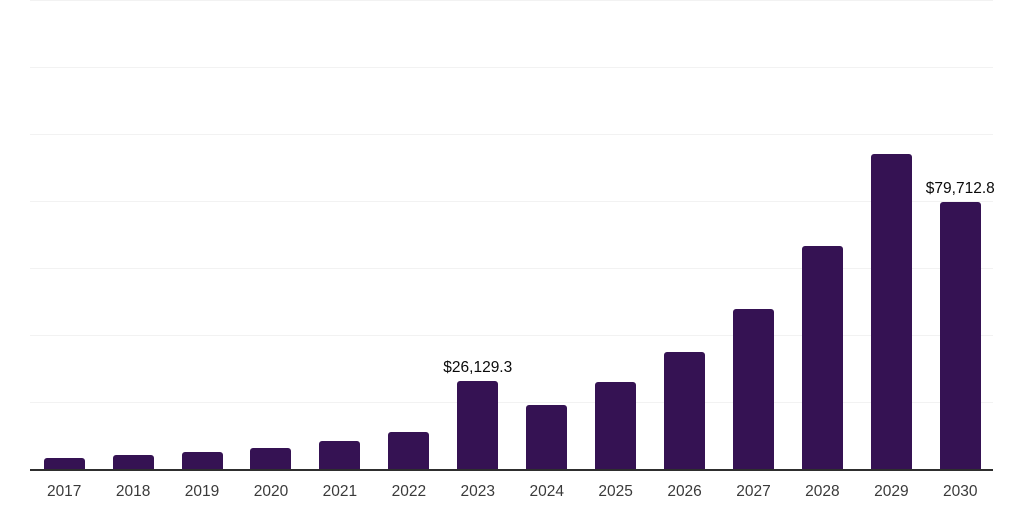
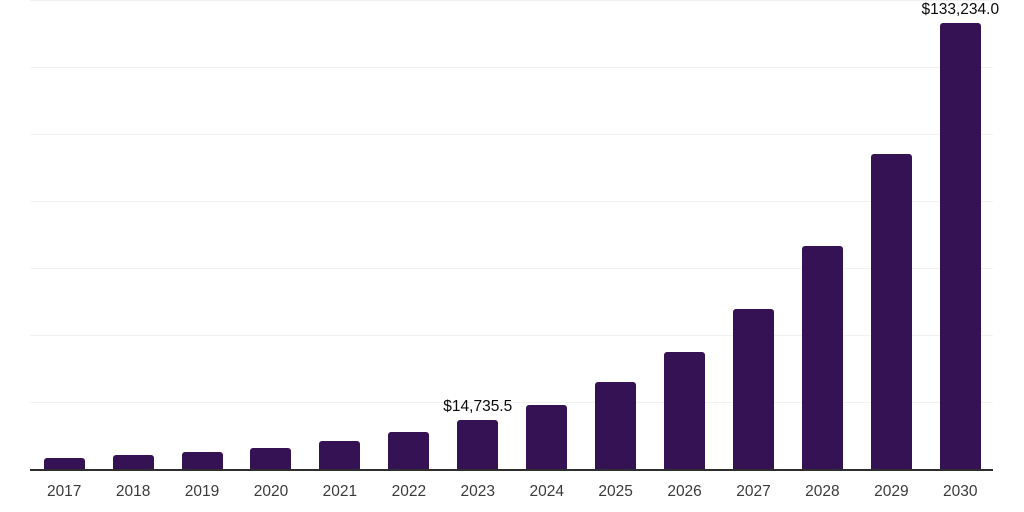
2023: $26,129.3 -> $14,735.5
2030: $79,712.8 -> $133,234.0
